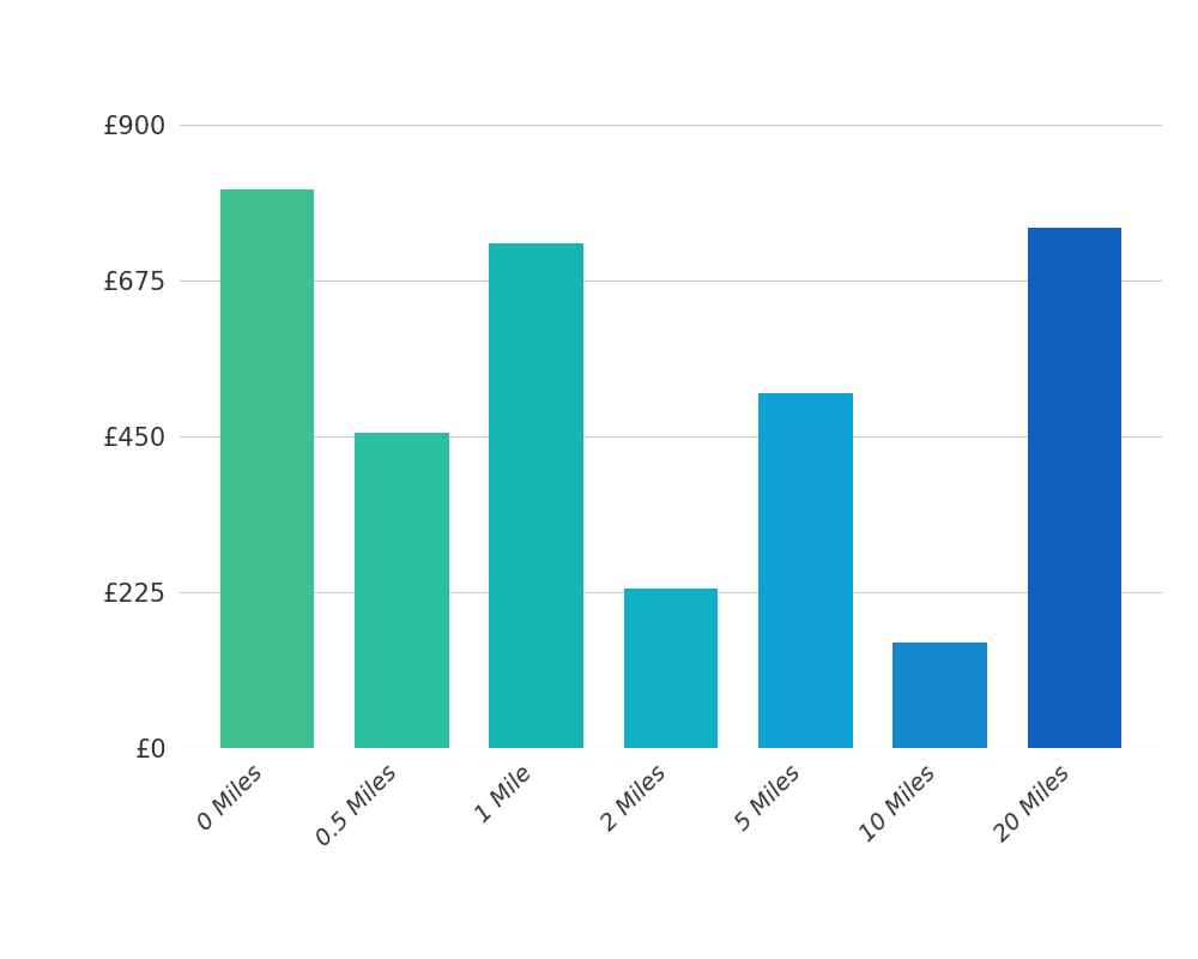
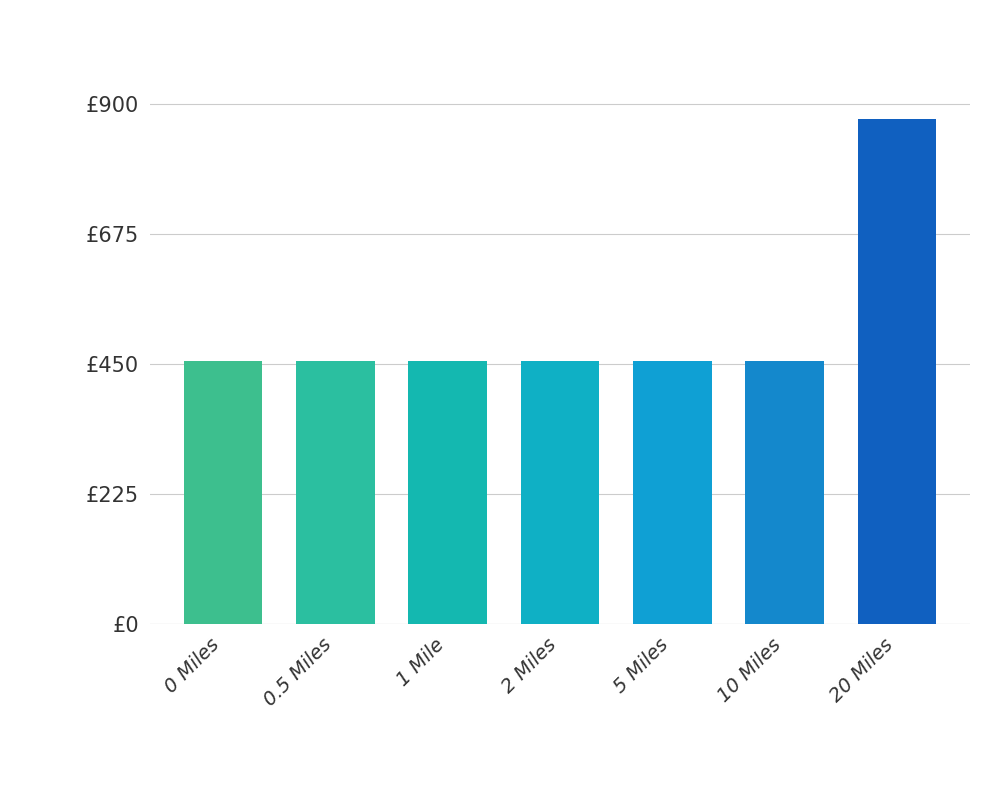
0 Miles: £808 -> £455
1 Mile: £730 -> £455
2 Miles: £230 -> £455
5 Miles: £512 -> £455
10 Miles: £152 -> £455
20 Miles: £752 -> £875
